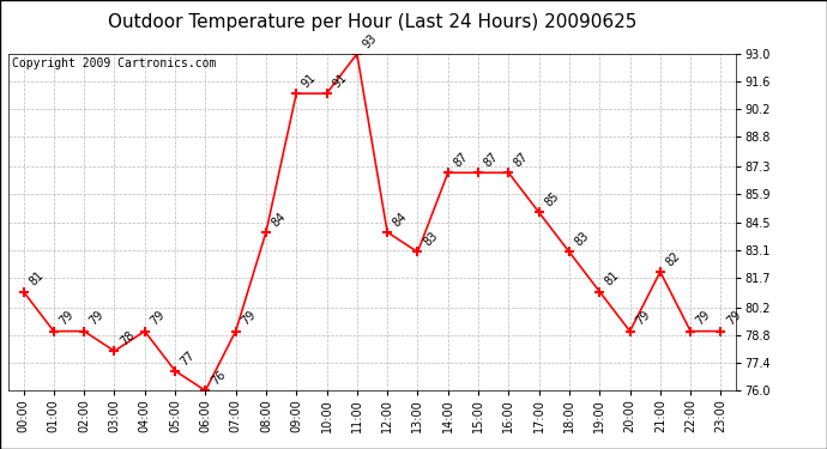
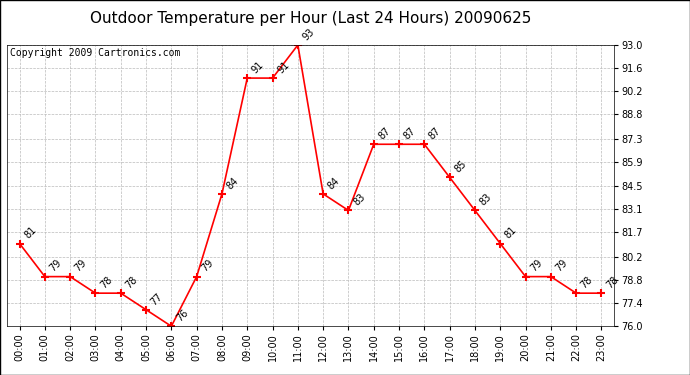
04:00: 79 -> 78
21:00: 82 -> 79
22:00: 79 -> 78
23:00: 79 -> 78
